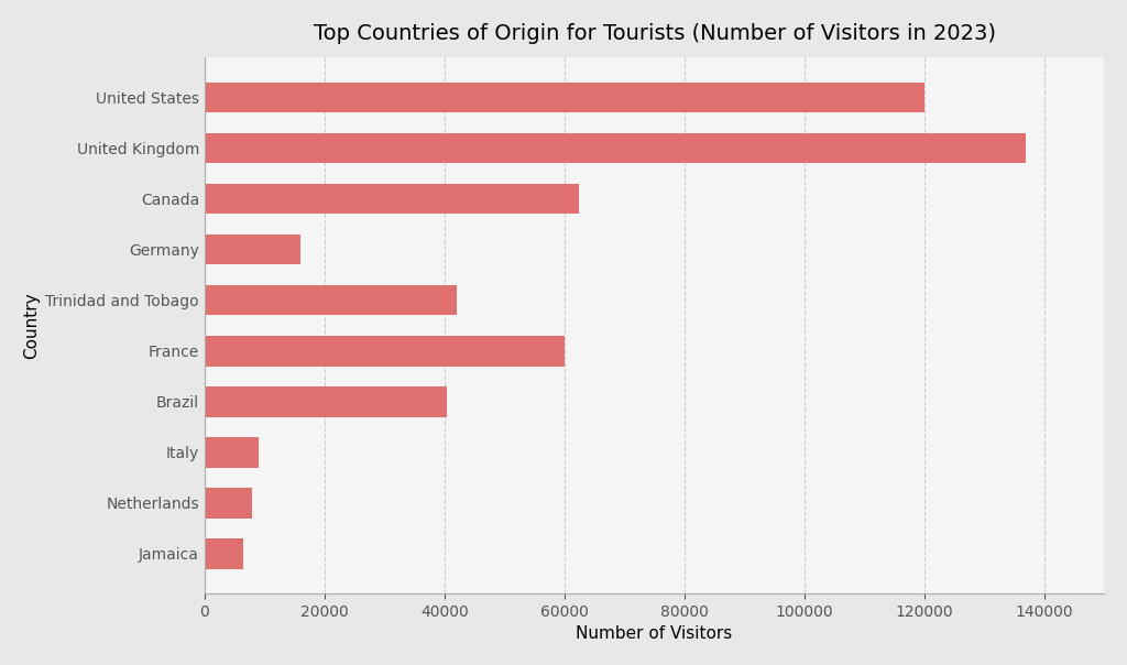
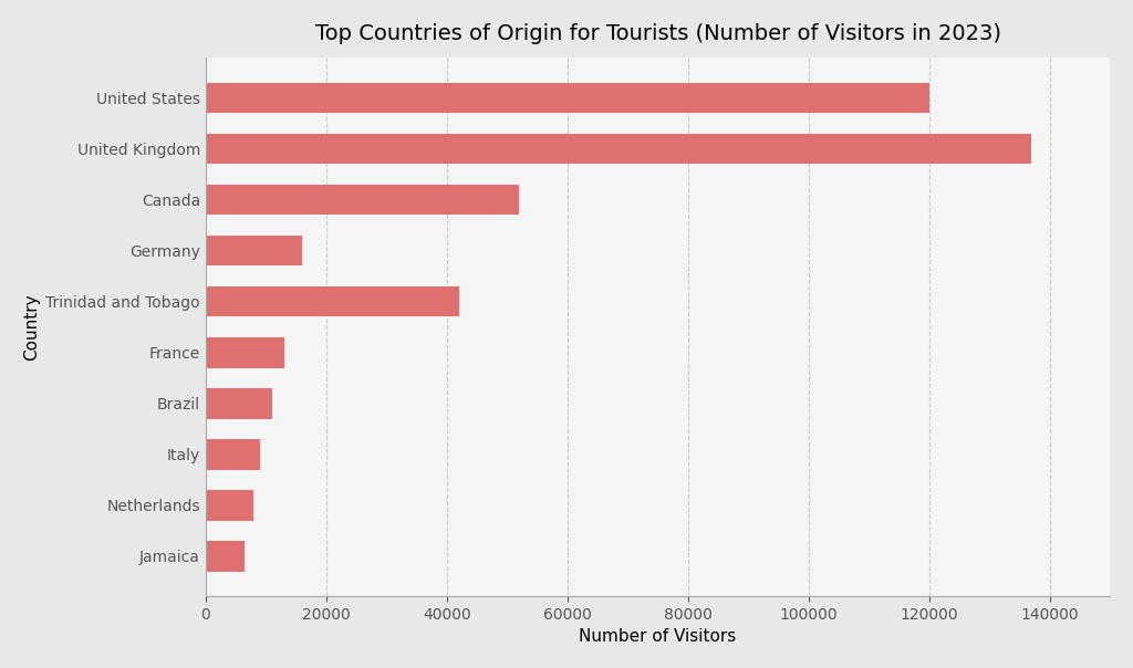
Canada: 62400 -> 52000
France: 60000 -> 13000
Brazil: 40400 -> 11000
